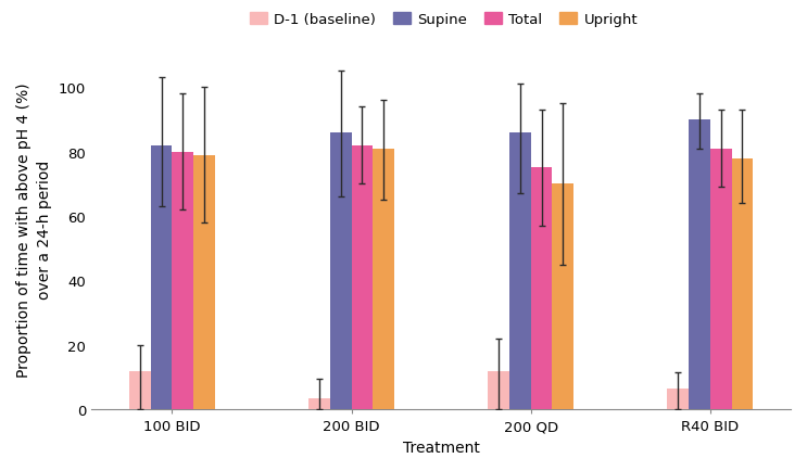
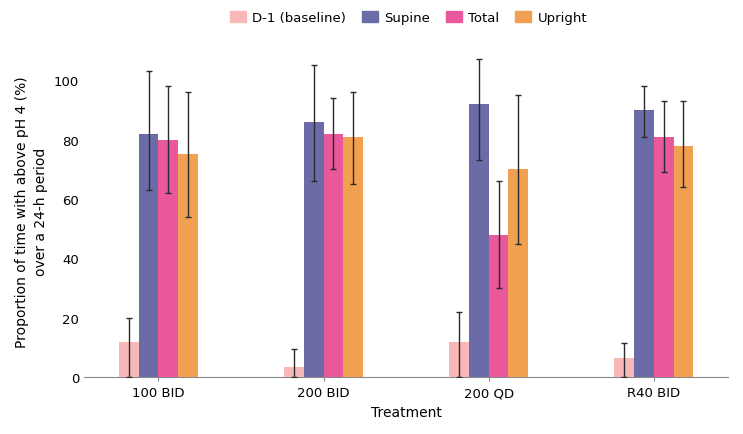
Upright/100 BID: 79 -> 75
Supine/200 QD: 86 -> 92
Total/200 QD: 75 -> 48
